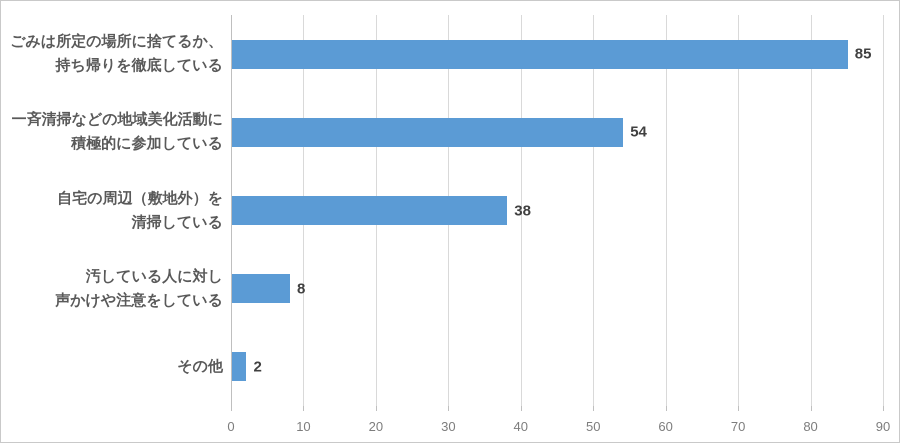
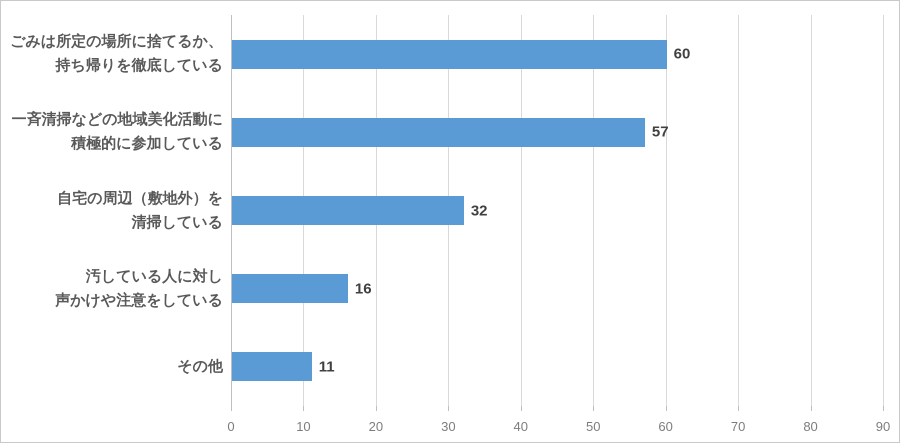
ごみは所定の場所に捨てるか、 持ち帰りを徹底している: 85 -> 60
一斉清掃などの地域美化活動に 積極的に参加している: 54 -> 57
自宅の周辺（敷地外）を 清掃している: 38 -> 32
汚している人に対し 声かけや注意をしている: 8 -> 16
その他: 2 -> 11
